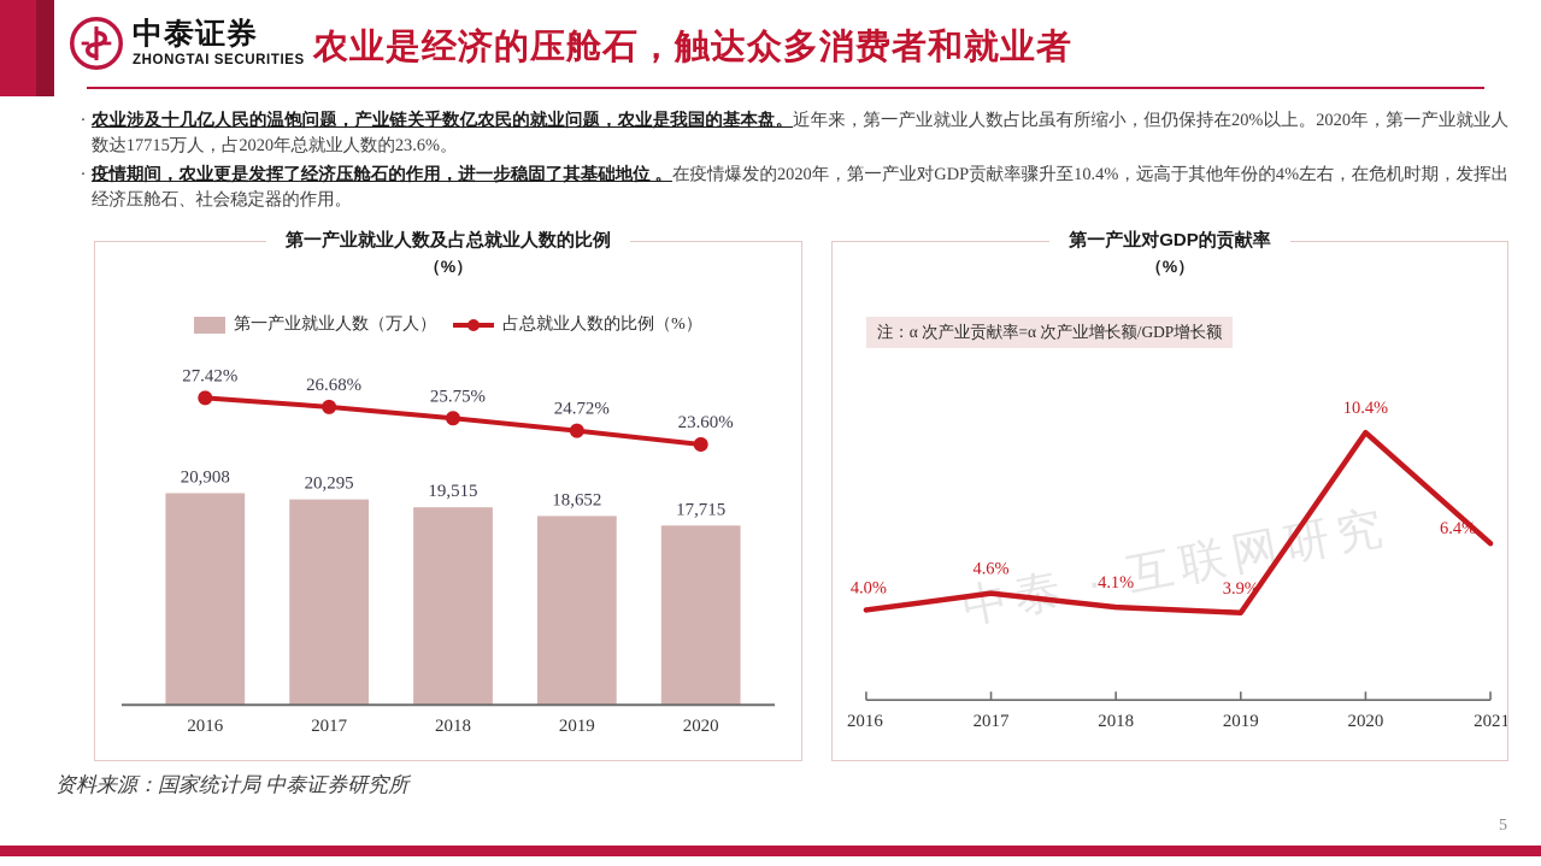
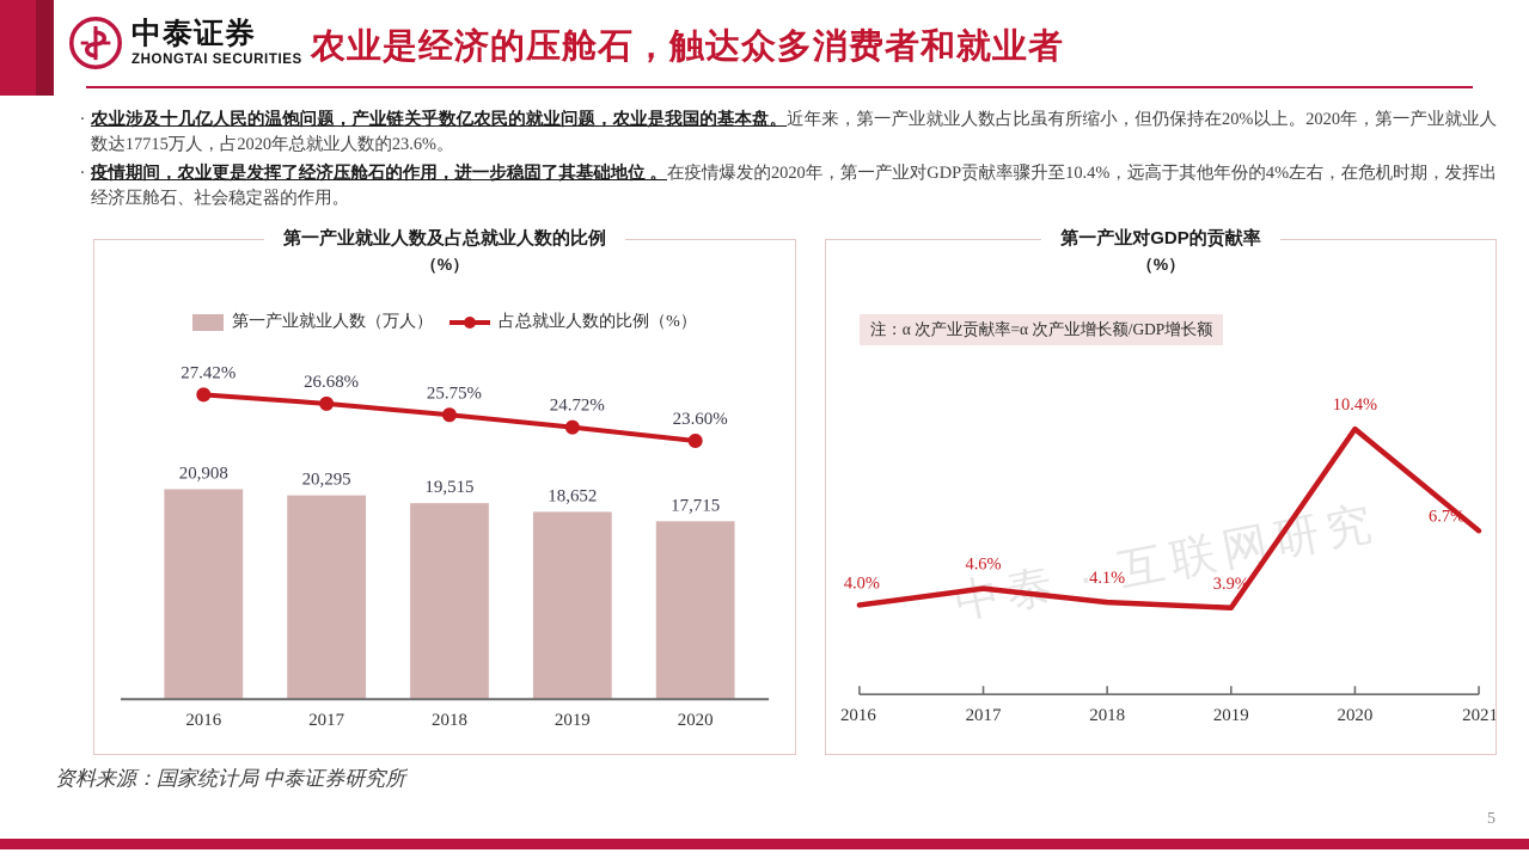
第一产业对GDP的贡献率/2021: 6.4% -> 6.7%
